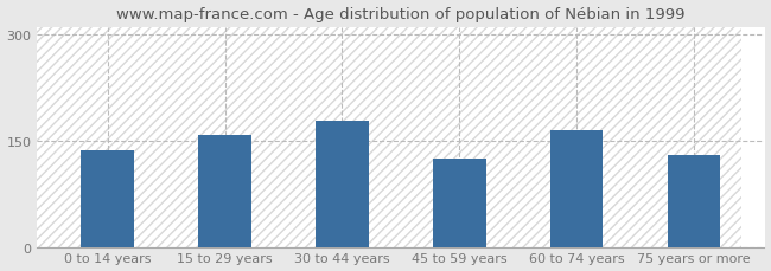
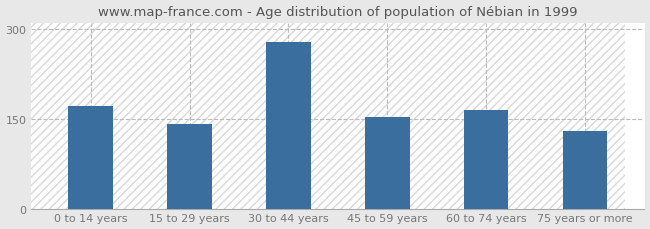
0 to 14 years: 136 -> 172
15 to 29 years: 158 -> 141
30 to 44 years: 178 -> 278
45 to 59 years: 124 -> 153
